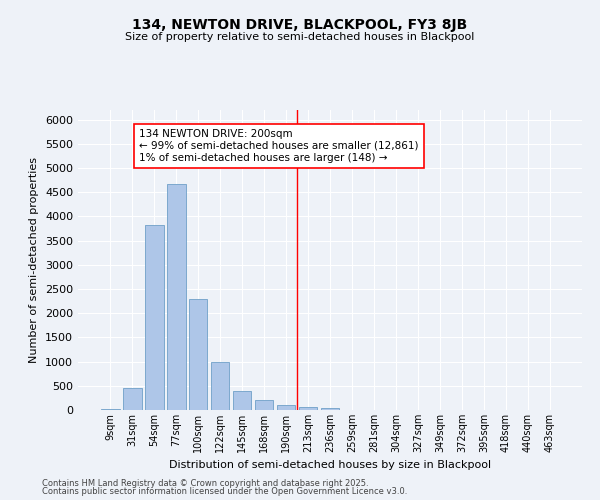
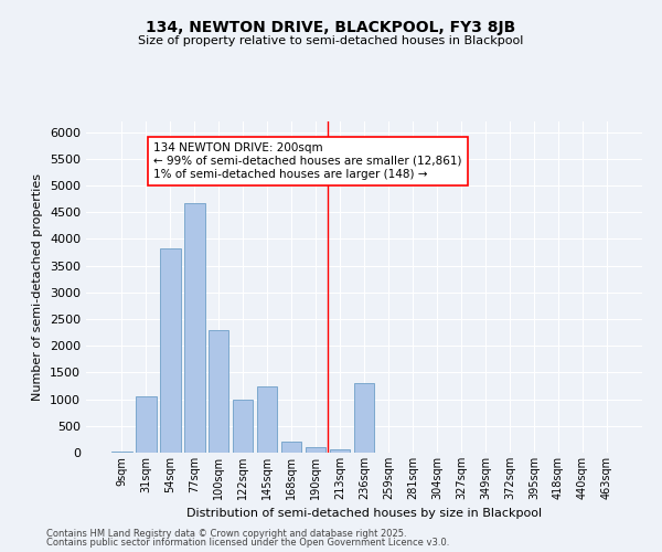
31sqm: 460 -> 1050
145sqm: 400 -> 1250
236sqm: 40 -> 1300
